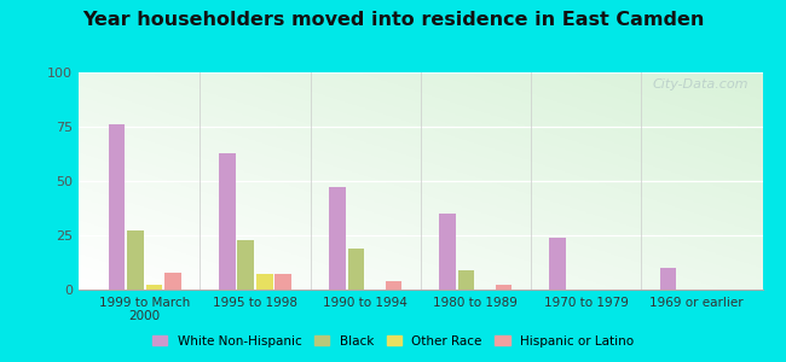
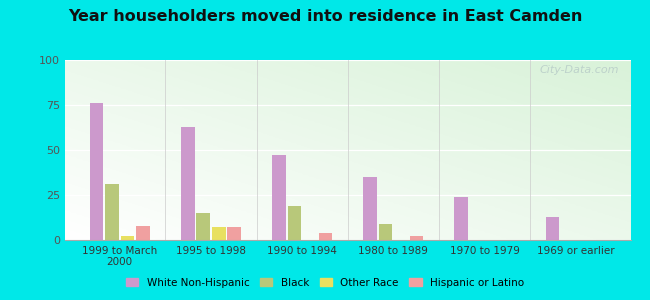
Black/1999 to March 2000: 27 -> 31
Black/1995 to 1998: 23 -> 15
White Non-Hispanic/1969 or earlier: 10 -> 13
